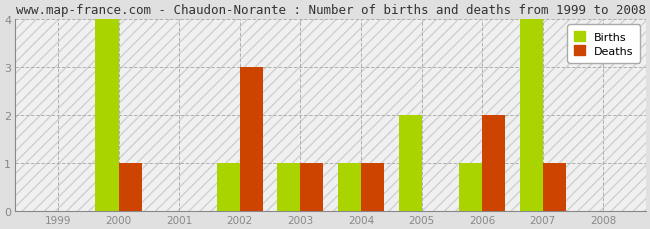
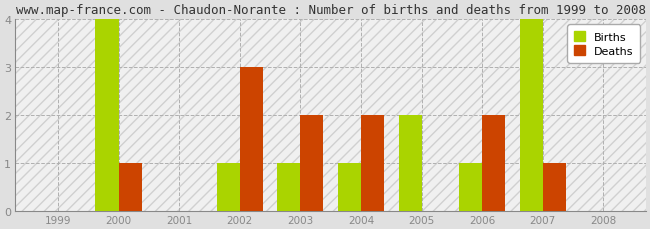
Deaths/2003: 1 -> 2
Deaths/2004: 1 -> 2
